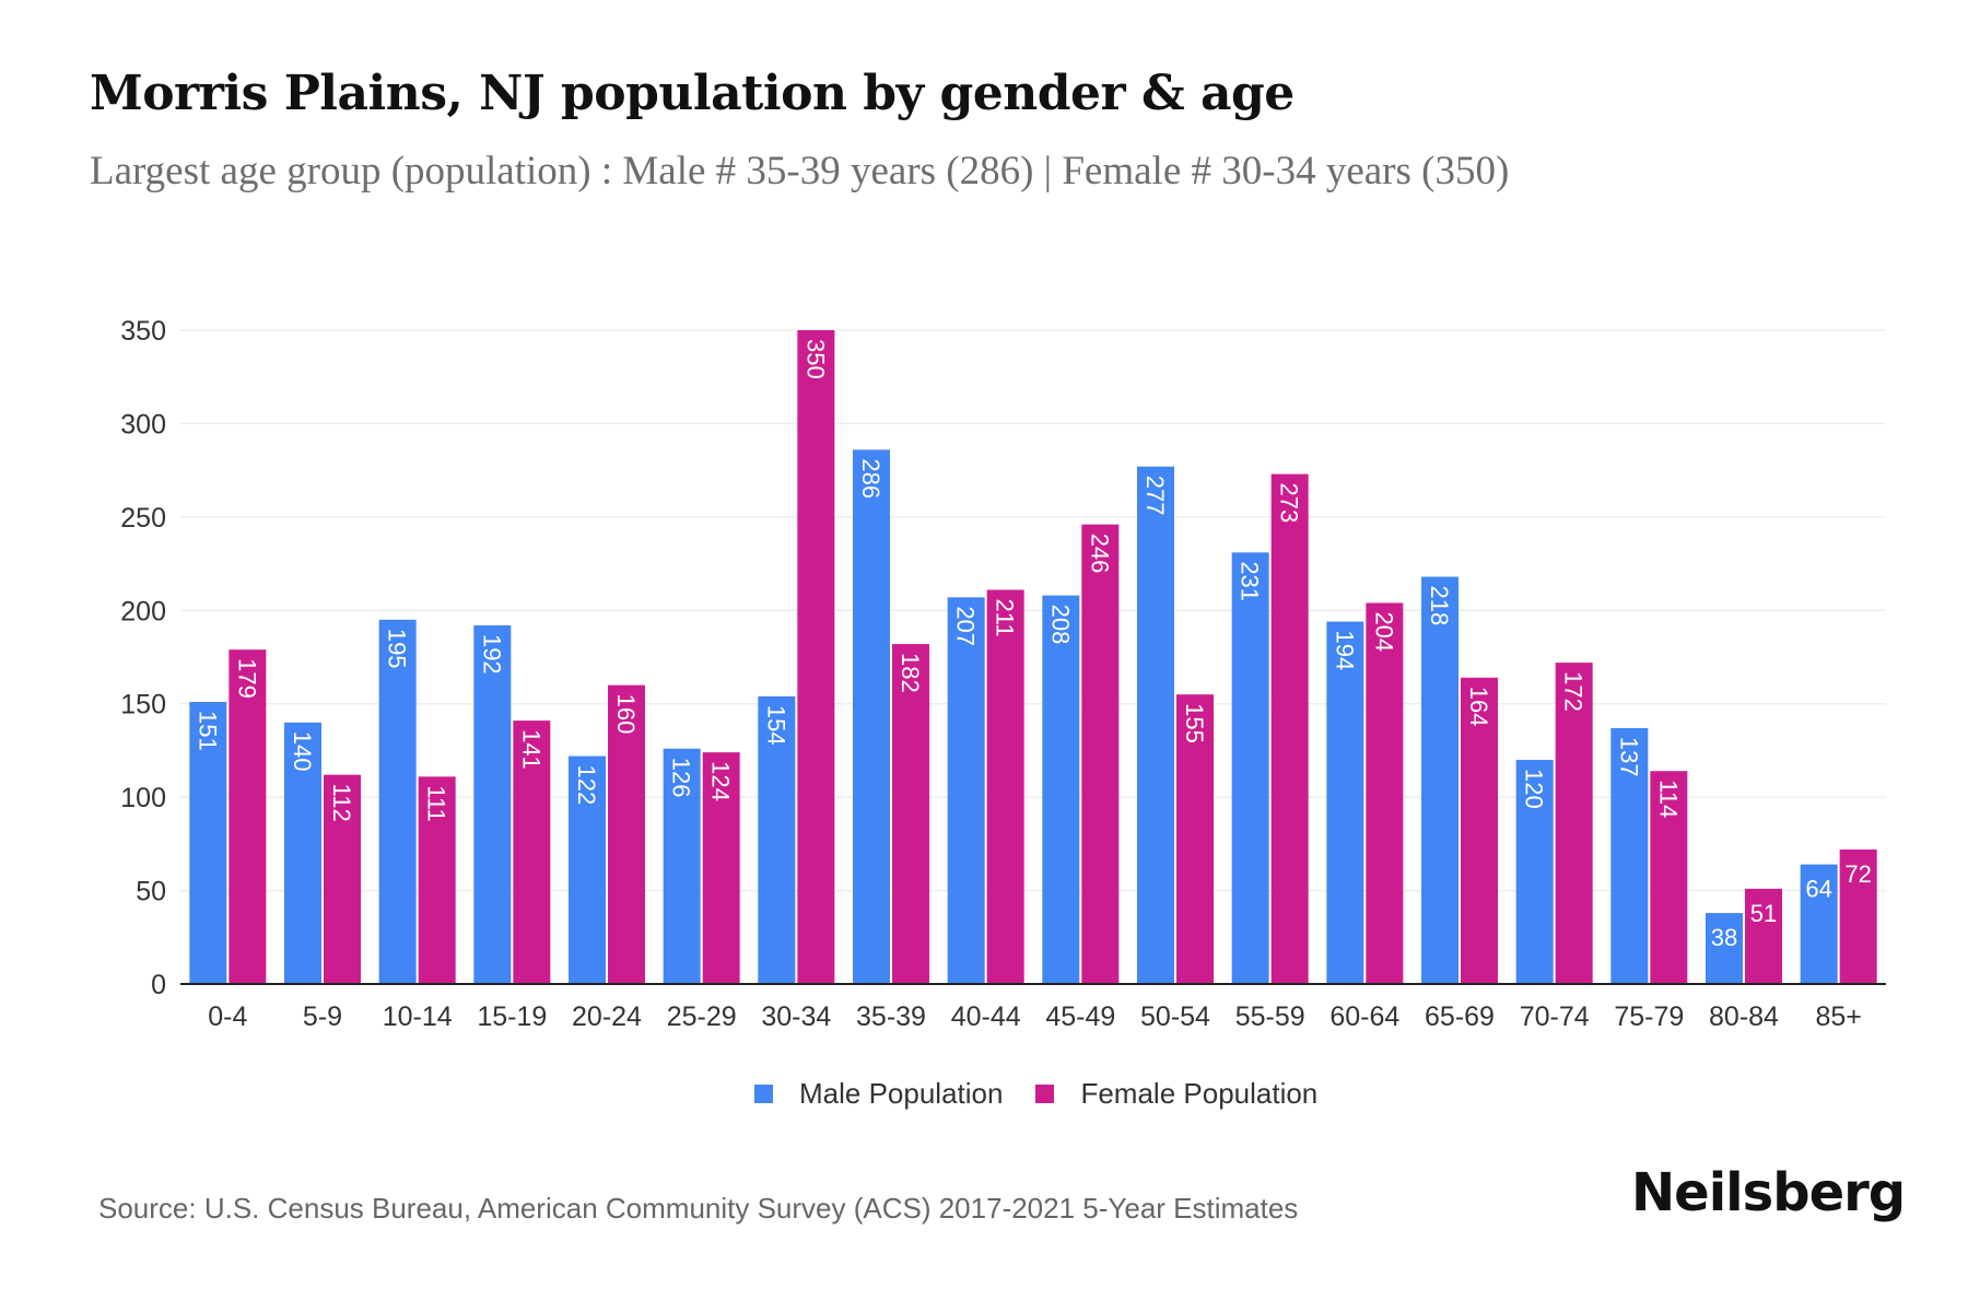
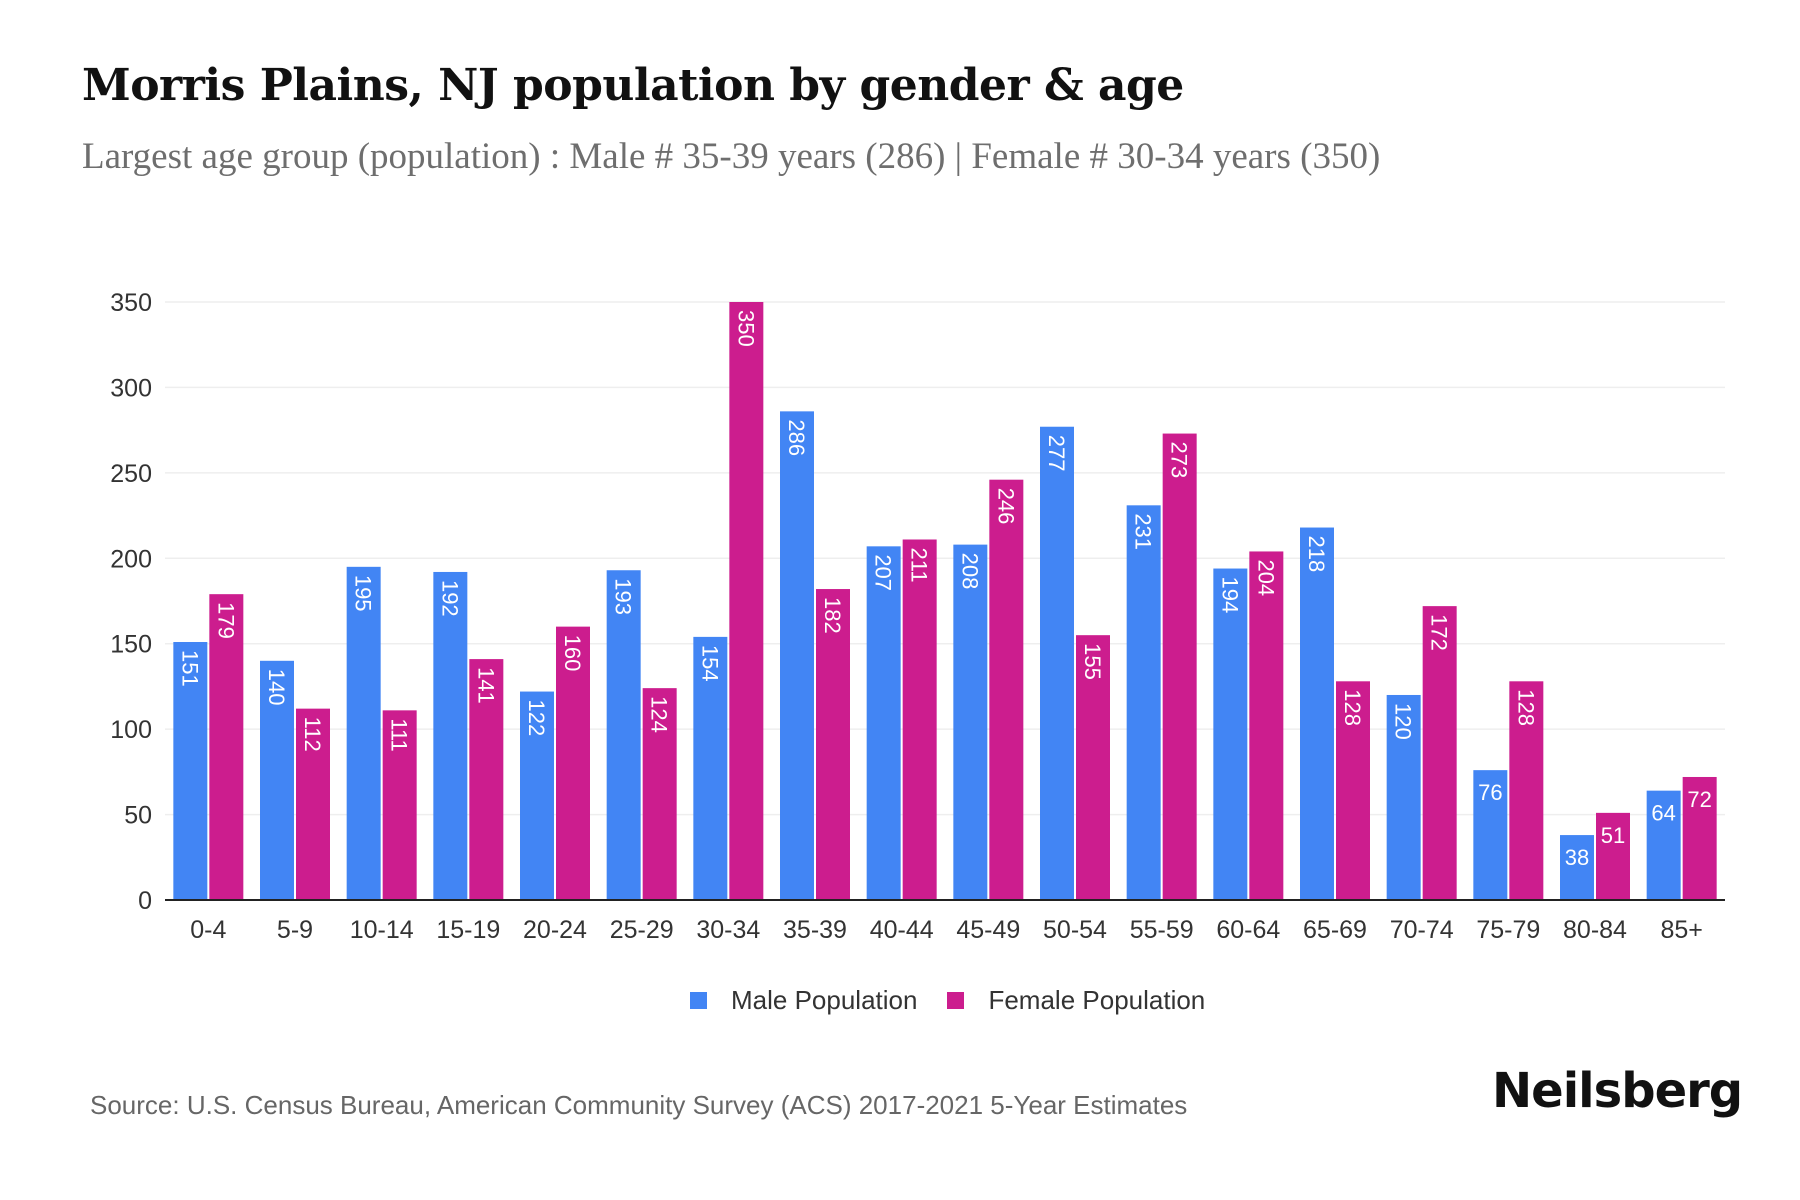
Male Population/25-29: 126 -> 193
Female Population/65-69: 164 -> 128
Male Population/75-79: 137 -> 76
Female Population/75-79: 114 -> 128
